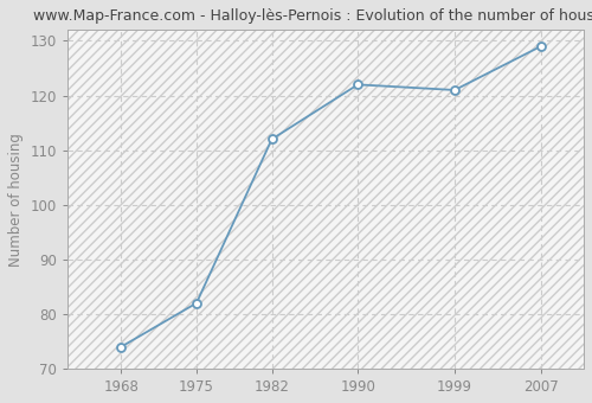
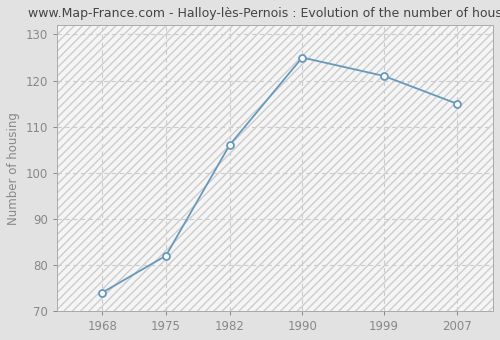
1982: 112 -> 106
1990: 122 -> 125
2007: 129 -> 115
